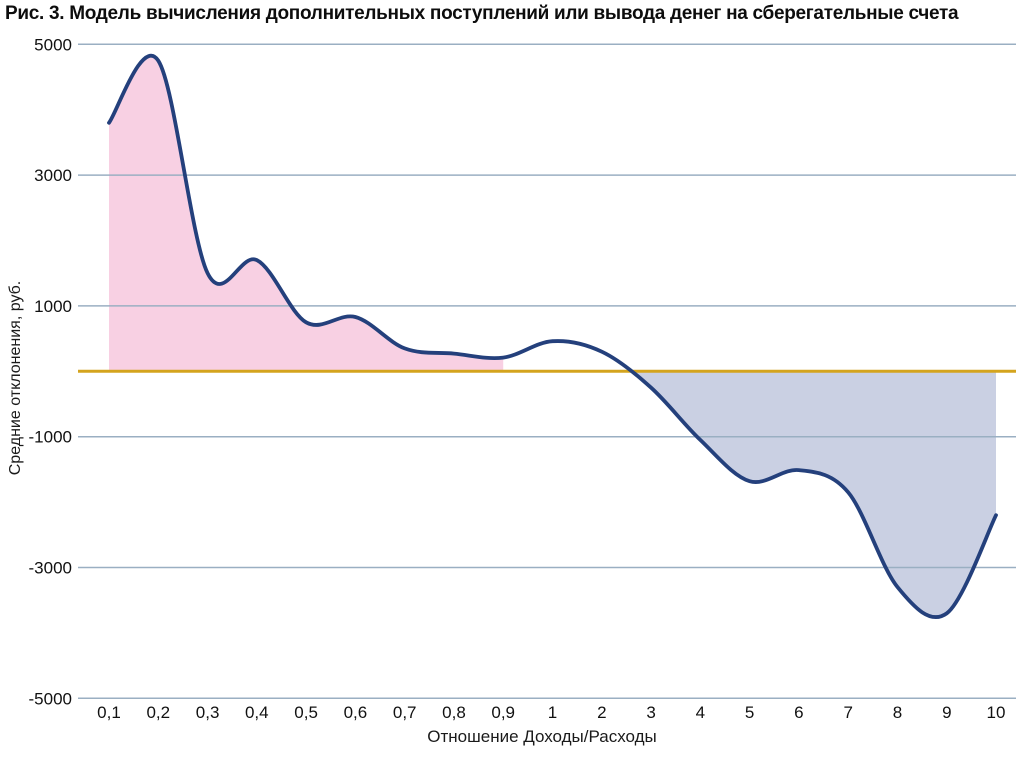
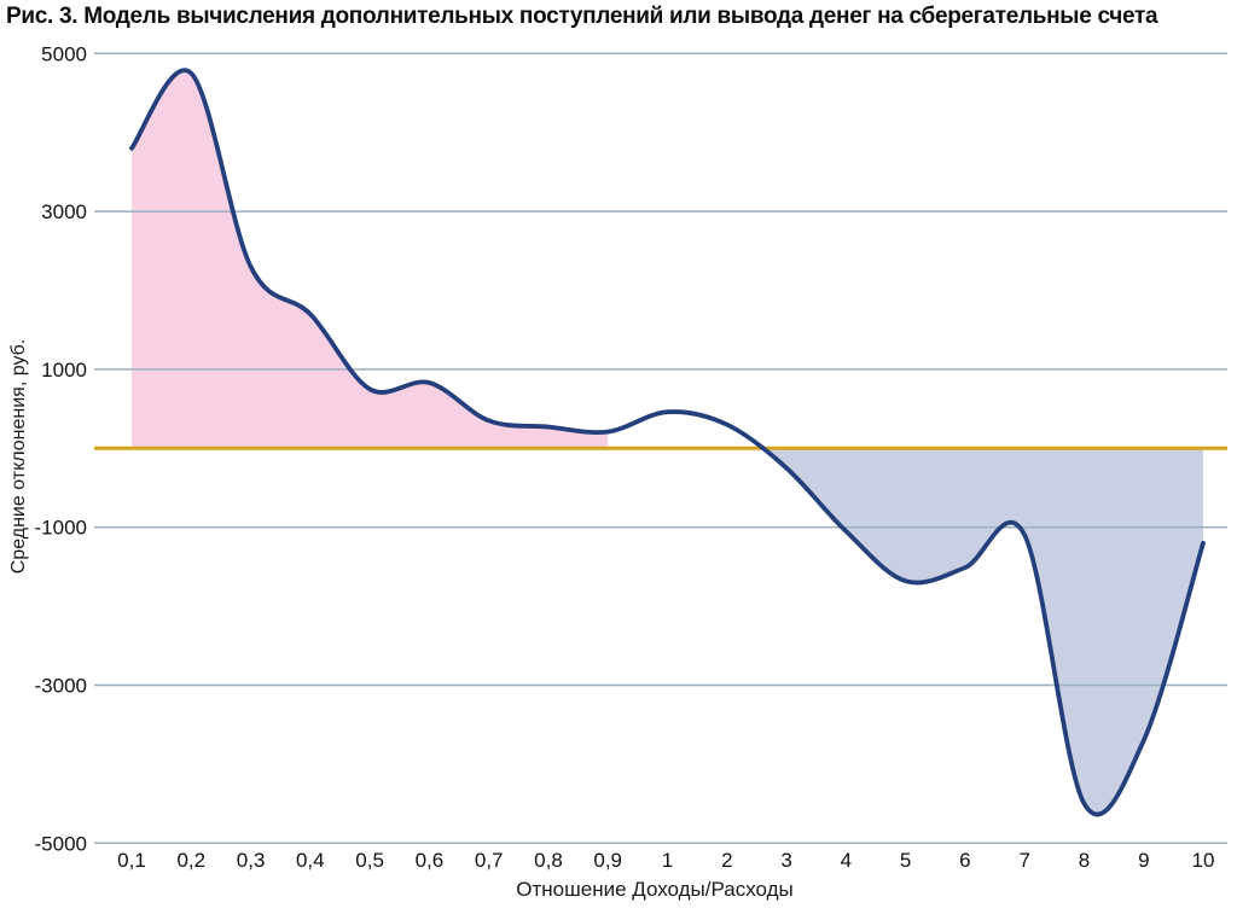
0,3: 1500 -> 2300
7: -1800 -> -1100
8: -3300 -> -4500
10: -2200 -> -1200
